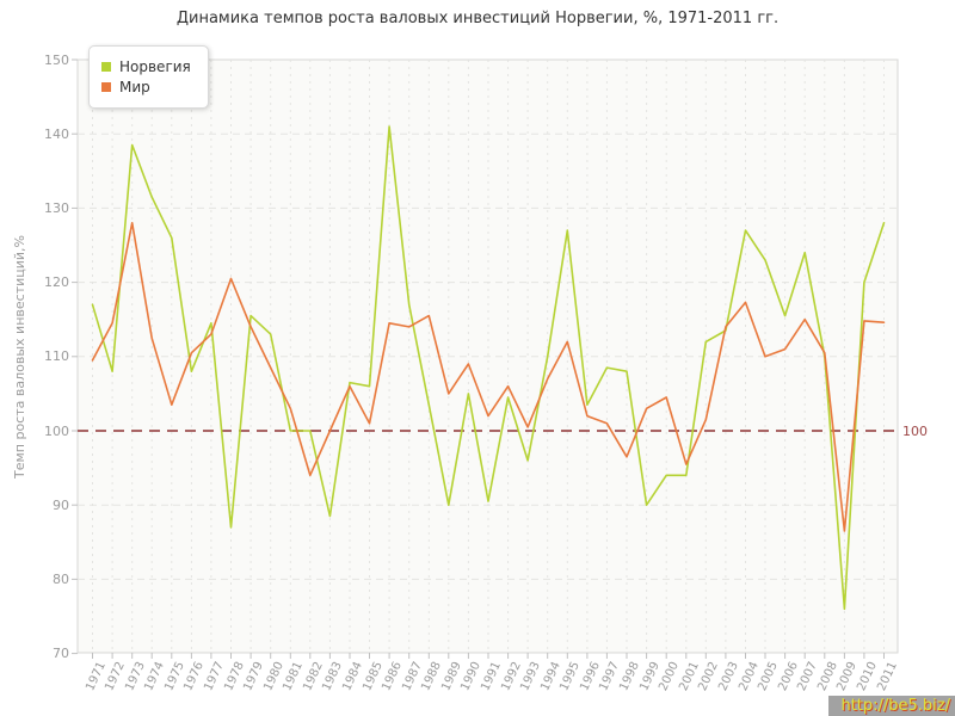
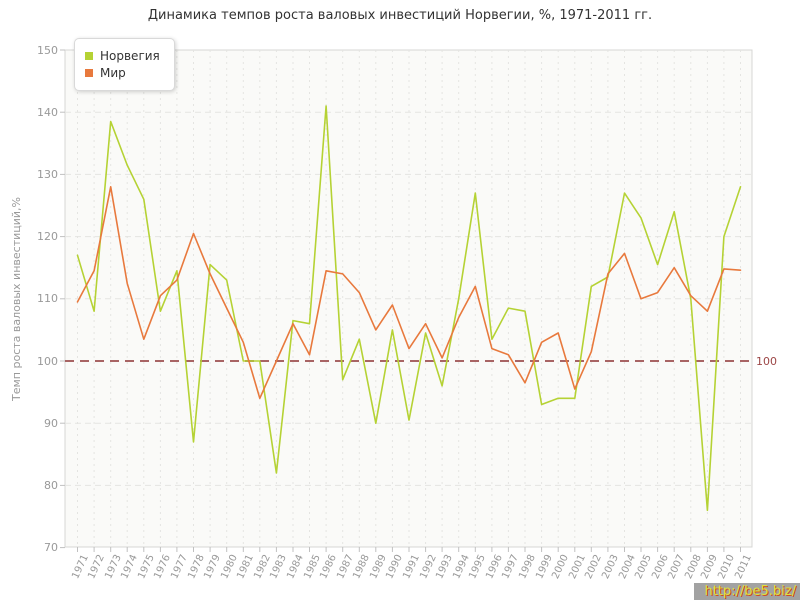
Норвегия/1983: 88 -> 82
Норвегия/1987: 117 -> 97
Мир/1988: 116 -> 111
Норвегия/1999: 90 -> 93
Мир/2009: 86 -> 108
